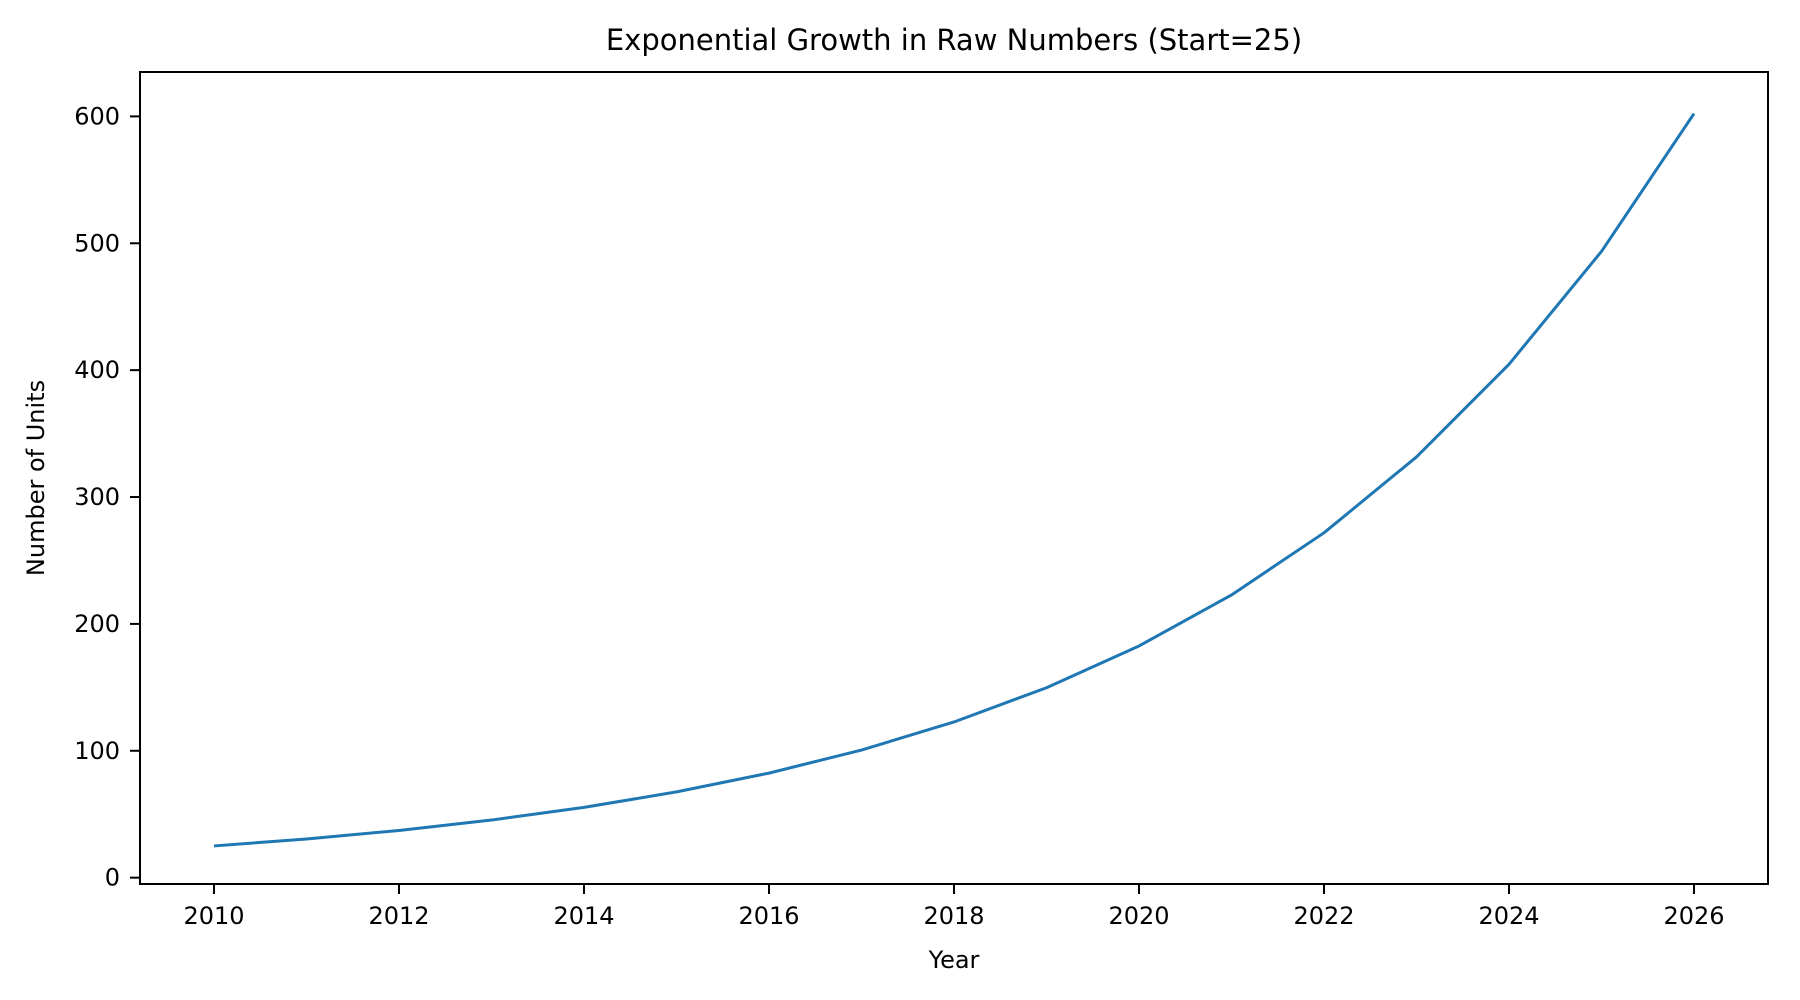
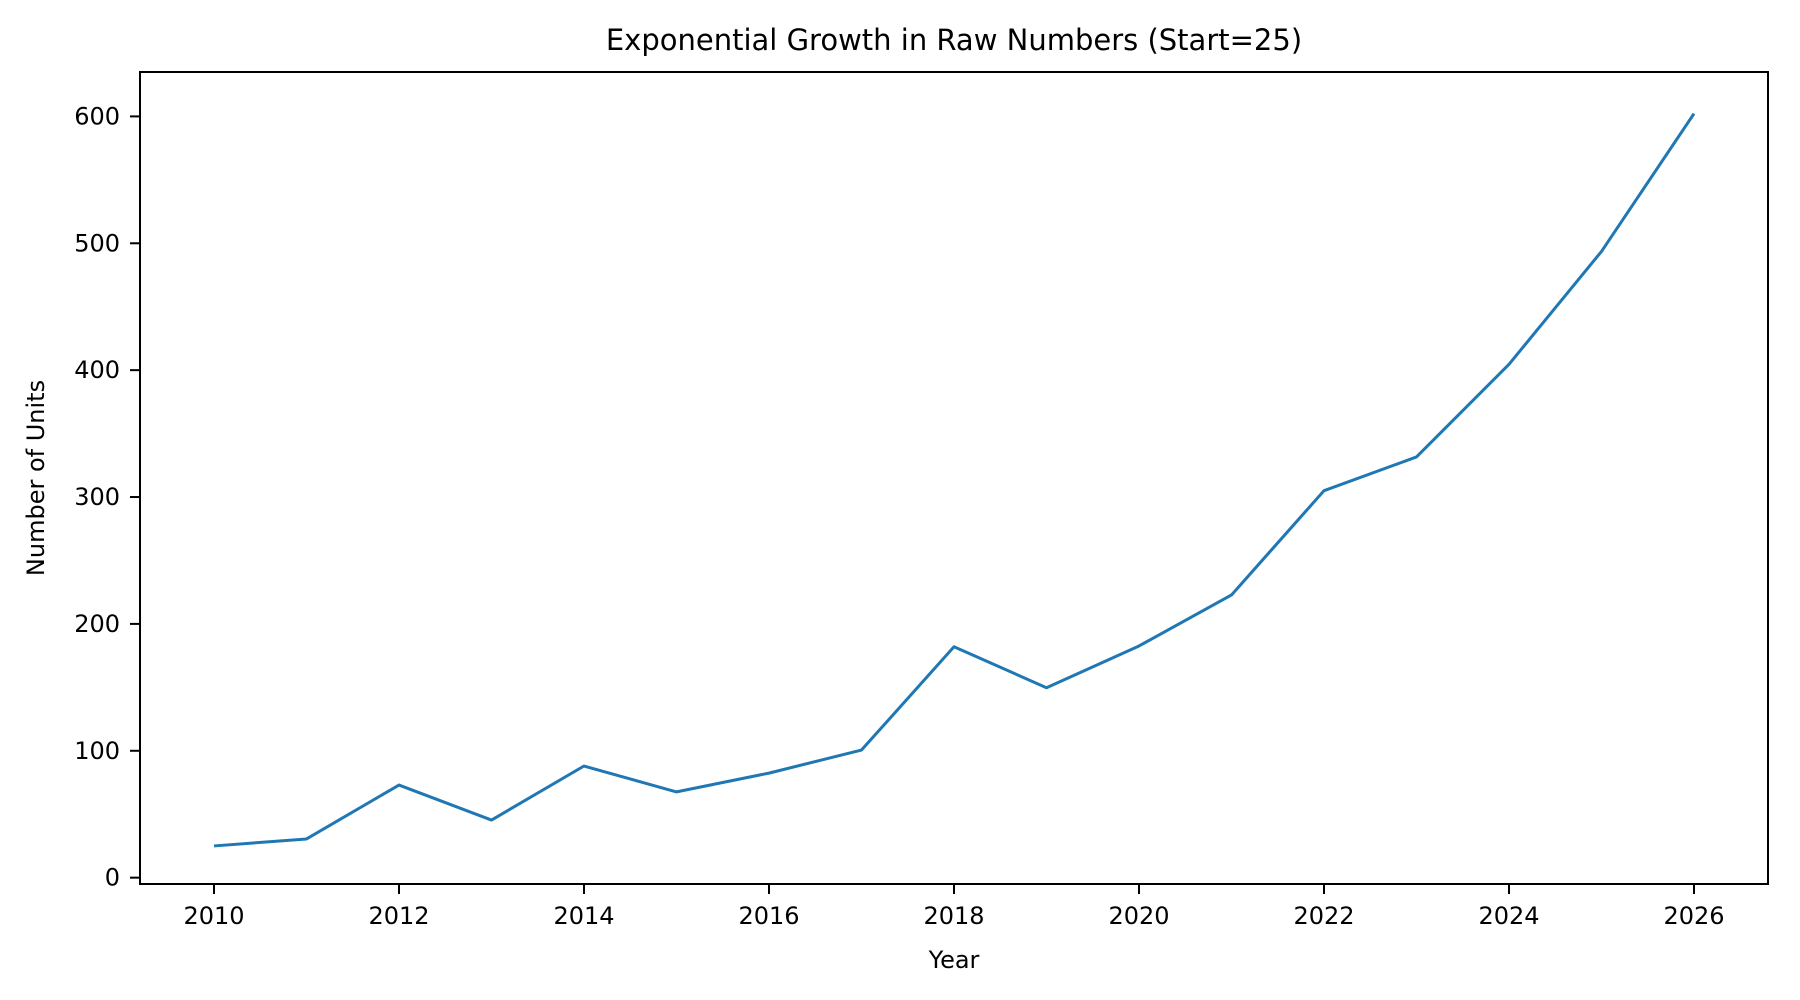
2012: 37 -> 73
2014: 55 -> 88
2018: 123 -> 182
2022: 272 -> 305
